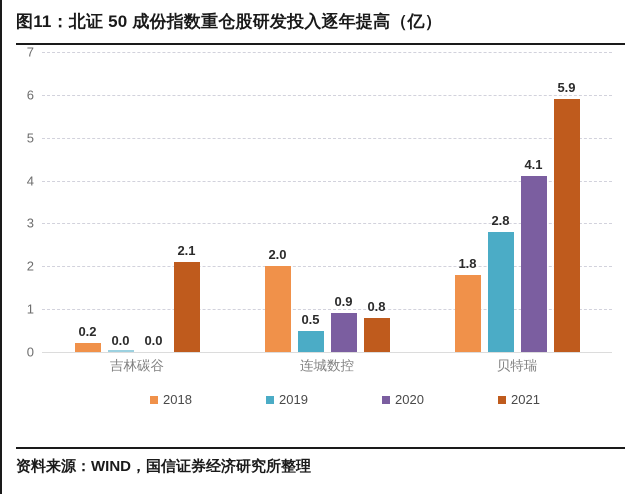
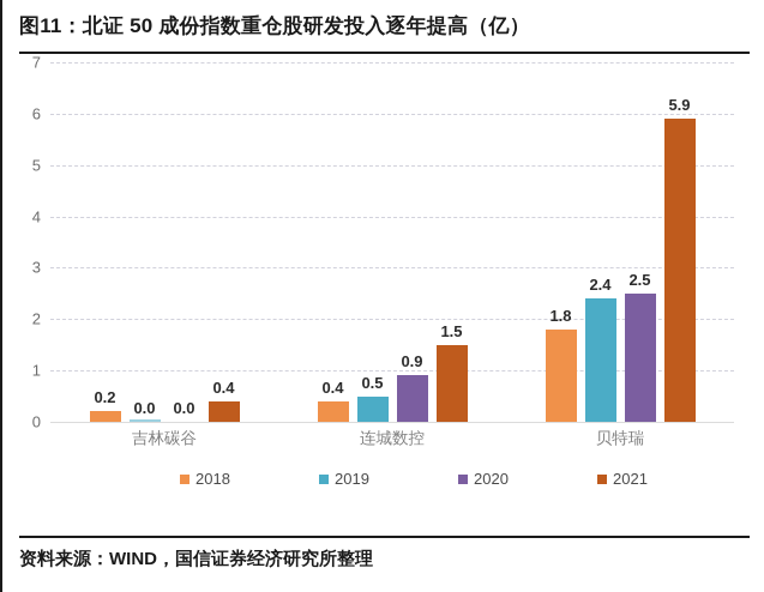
2021/吉林碳谷: 2.1 -> 0.4
2018/连城数控: 2.0 -> 0.4
2021/连城数控: 0.8 -> 1.5
2019/贝特瑞: 2.8 -> 2.4
2020/贝特瑞: 4.1 -> 2.5
